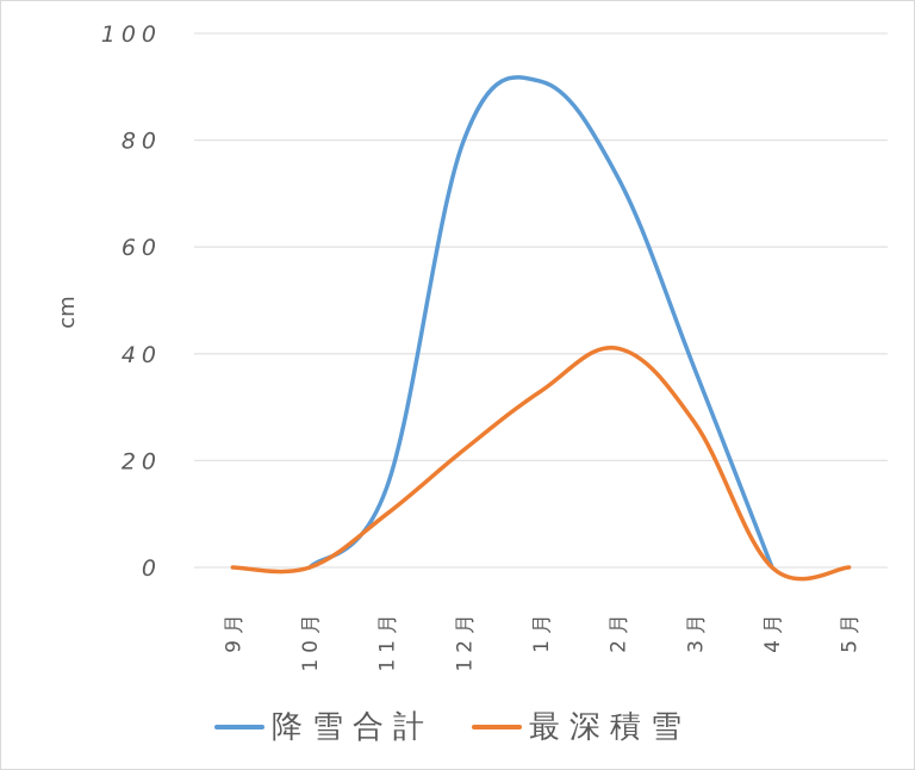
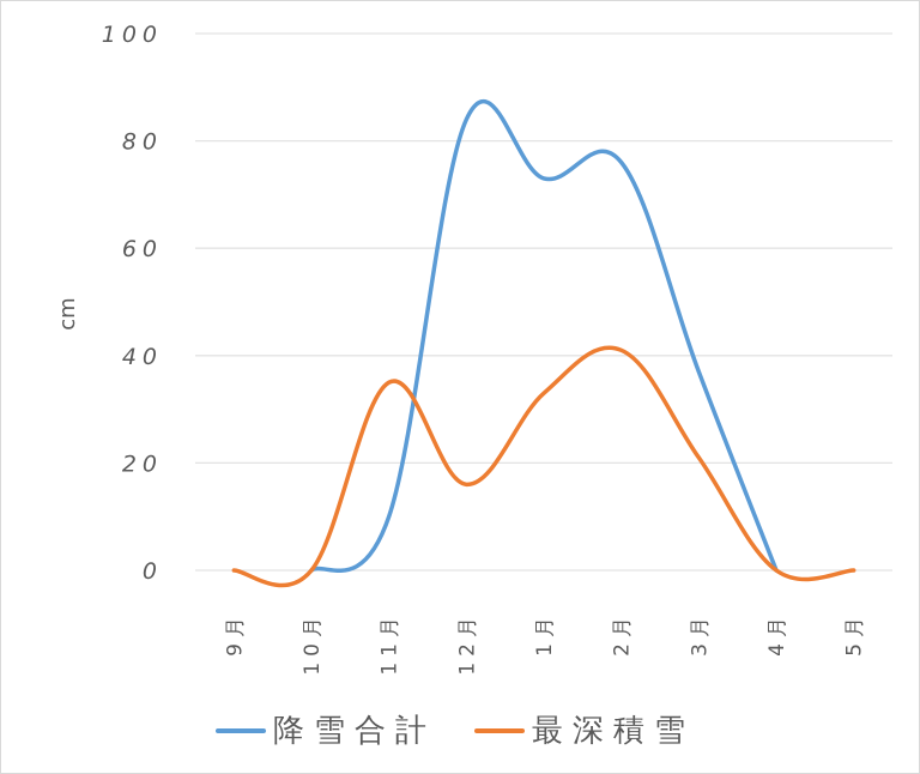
降雪合計/11月: 15 -> 10
最深積雪/11月: 10 -> 35
降雪合計/12月: 80 -> 84
最深積雪/12月: 22 -> 16
降雪合計/1月: 91 -> 73
降雪合計/2月: 73 -> 76
最深積雪/3月: 27 -> 21
